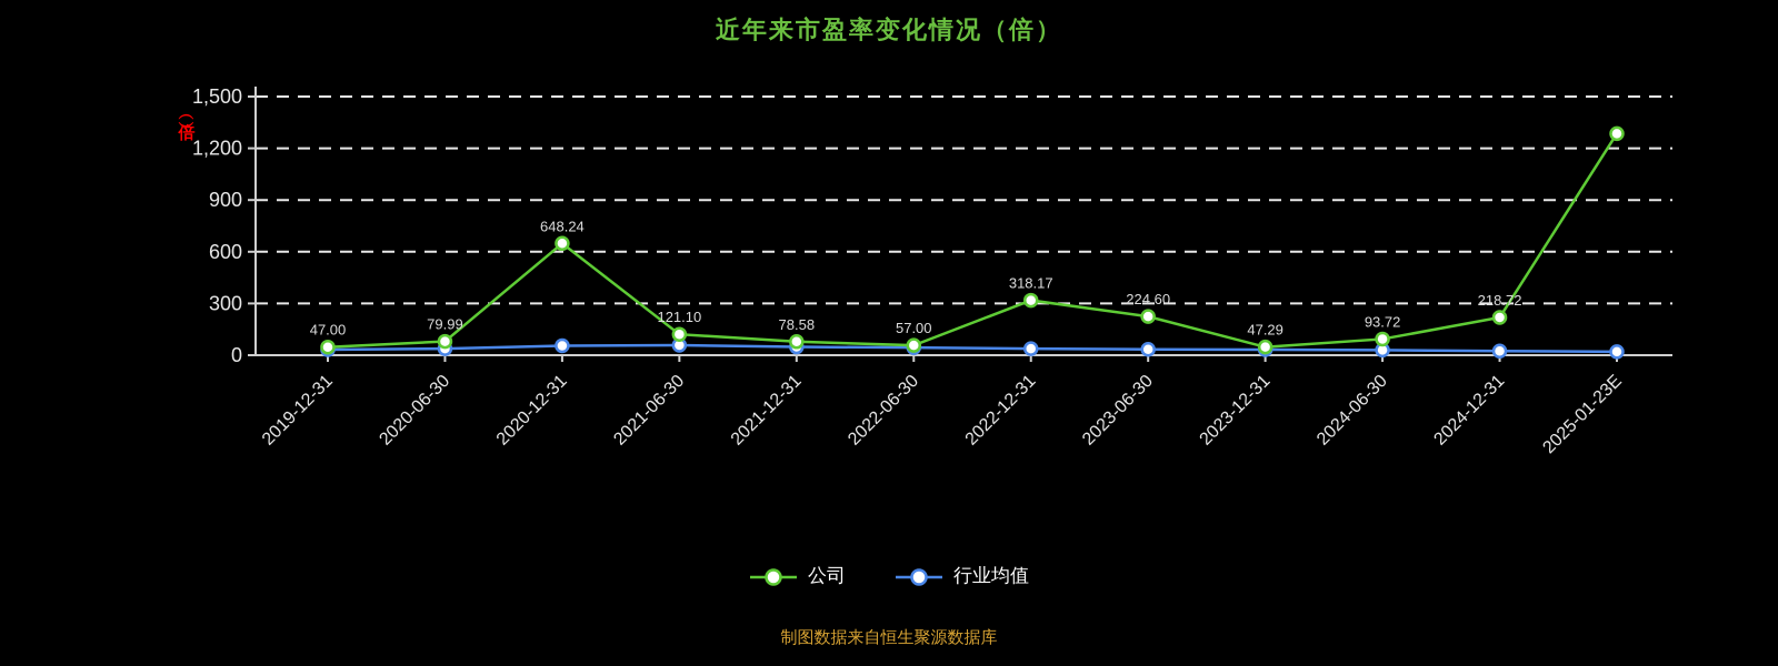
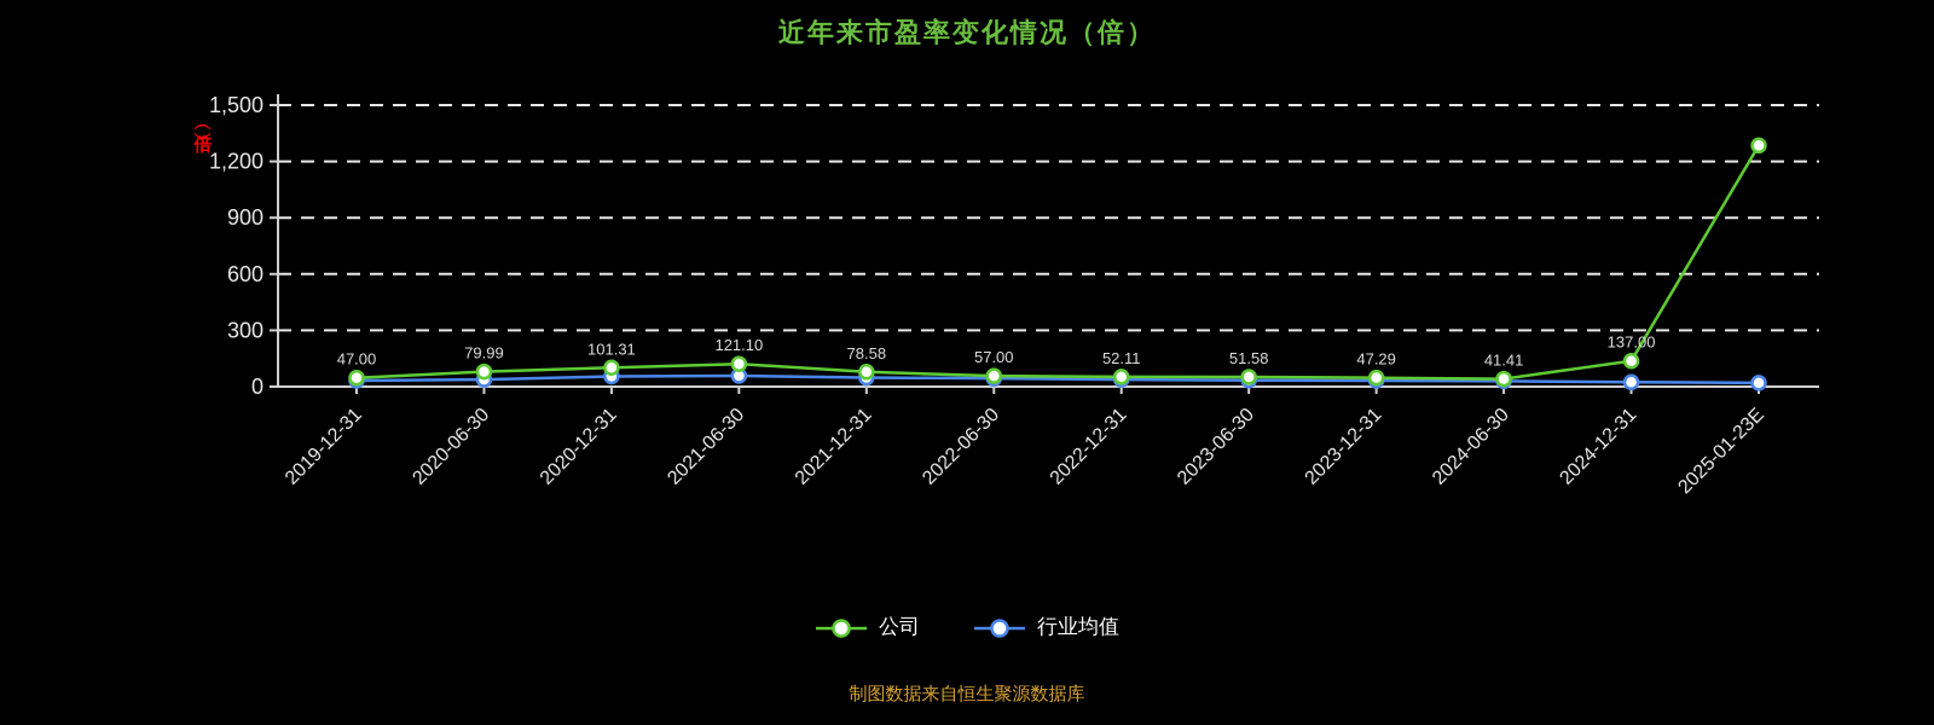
公司/2020-12-31: 648.24 -> 101.31
公司/2022-12-31: 318.17 -> 52.11
公司/2023-06-30: 224.60 -> 51.58
公司/2024-06-30: 93.72 -> 41.41
公司/2024-12-31: 218.72 -> 137.00
